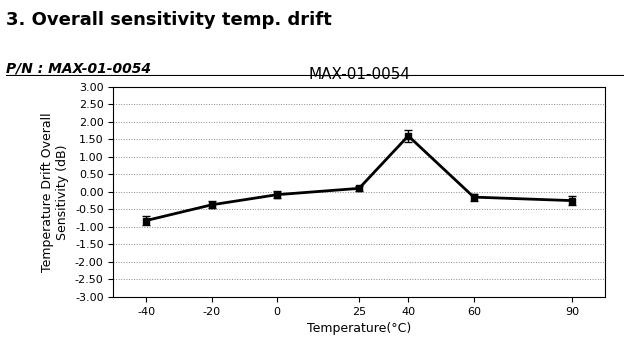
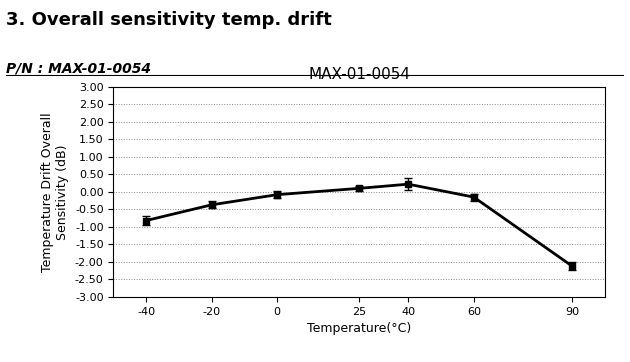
40: 1.60 -> 0.22
90: -0.25 -> -2.12
